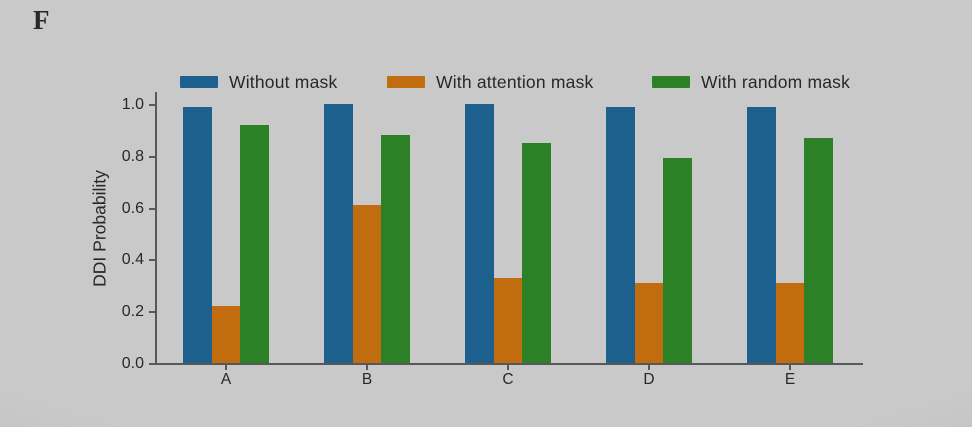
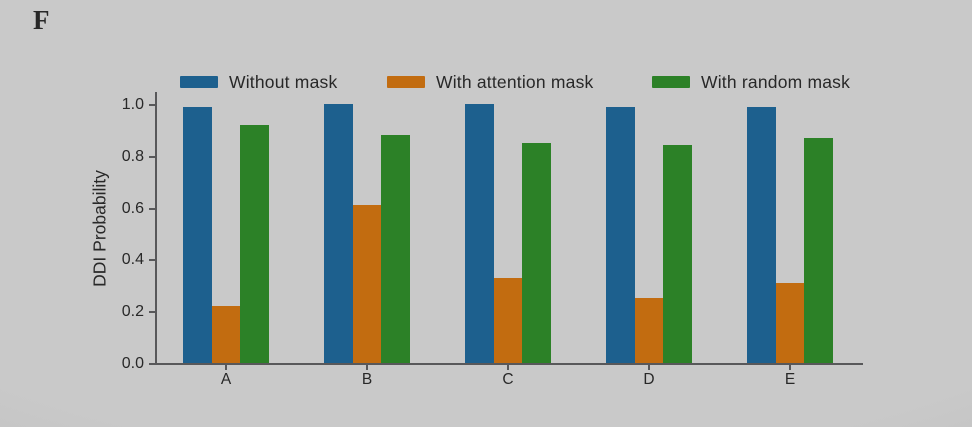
With attention mask/D: 0.31 -> 0.25
With random mask/D: 0.79 -> 0.84
